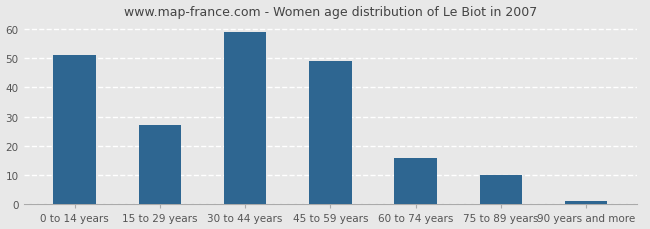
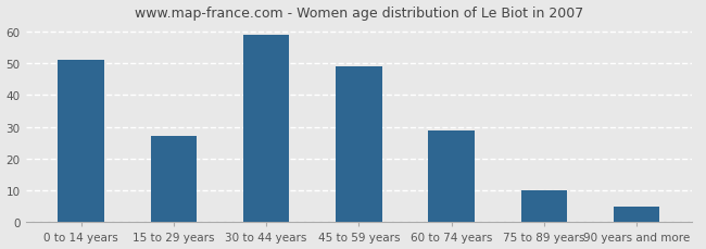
60 to 74 years: 16 -> 29
90 years and more: 1 -> 5
